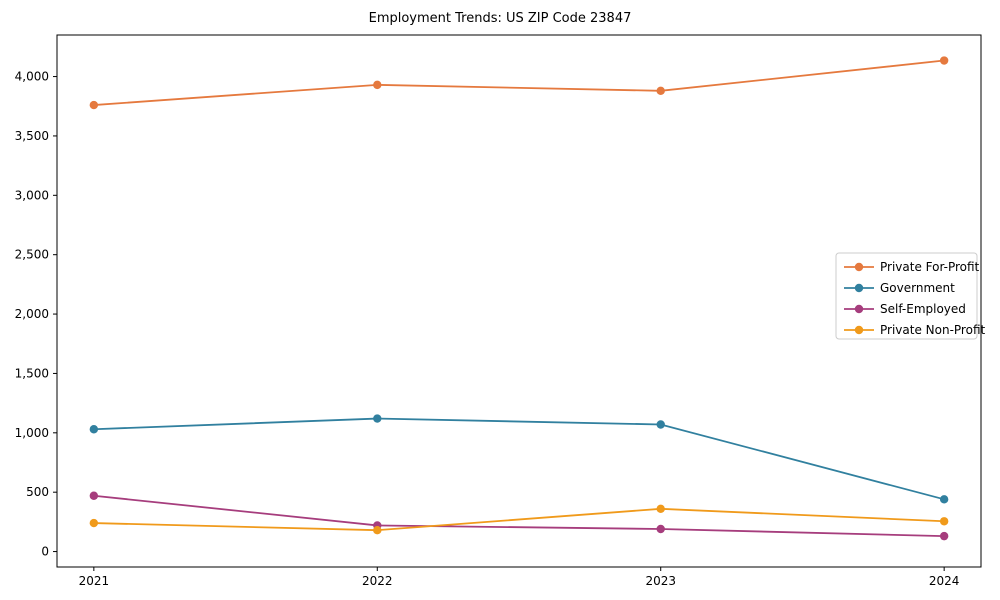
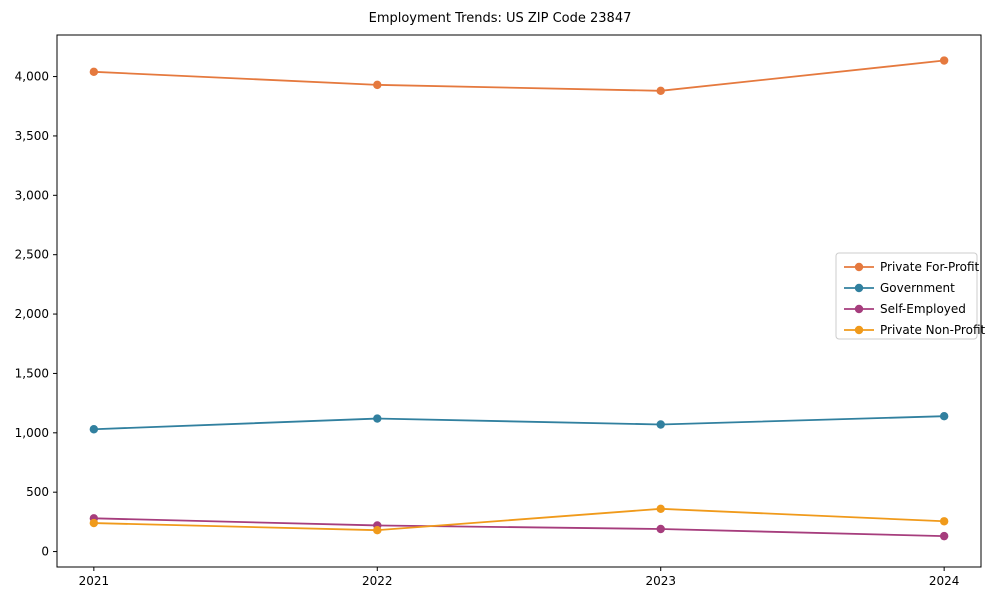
Private For-Profit/2021: 3760 -> 4040
Self-Employed/2021: 470 -> 280
Government/2024: 440 -> 1140
